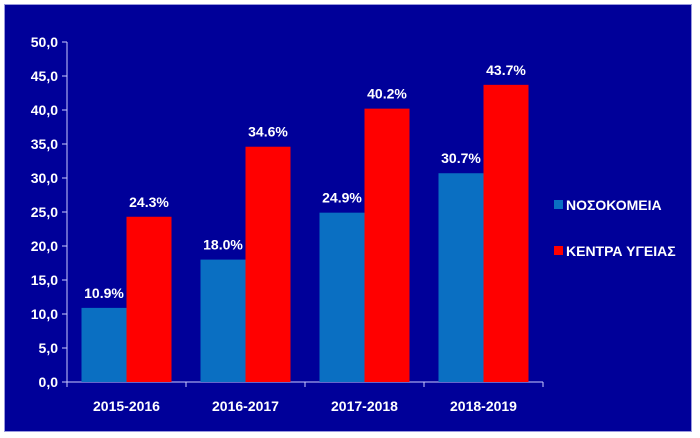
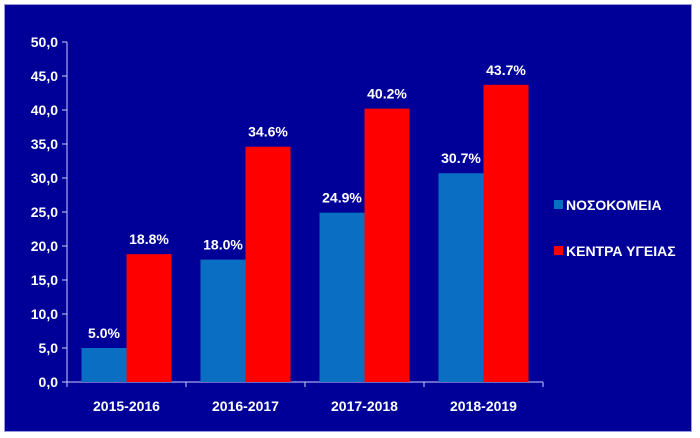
ΝΟΣΟΚΟΜΕΙΑ/2015-2016: 10.9% -> 5.0%
ΚΕΝΤΡΑ ΥΓΕΙΑΣ/2015-2016: 24.3% -> 18.8%
